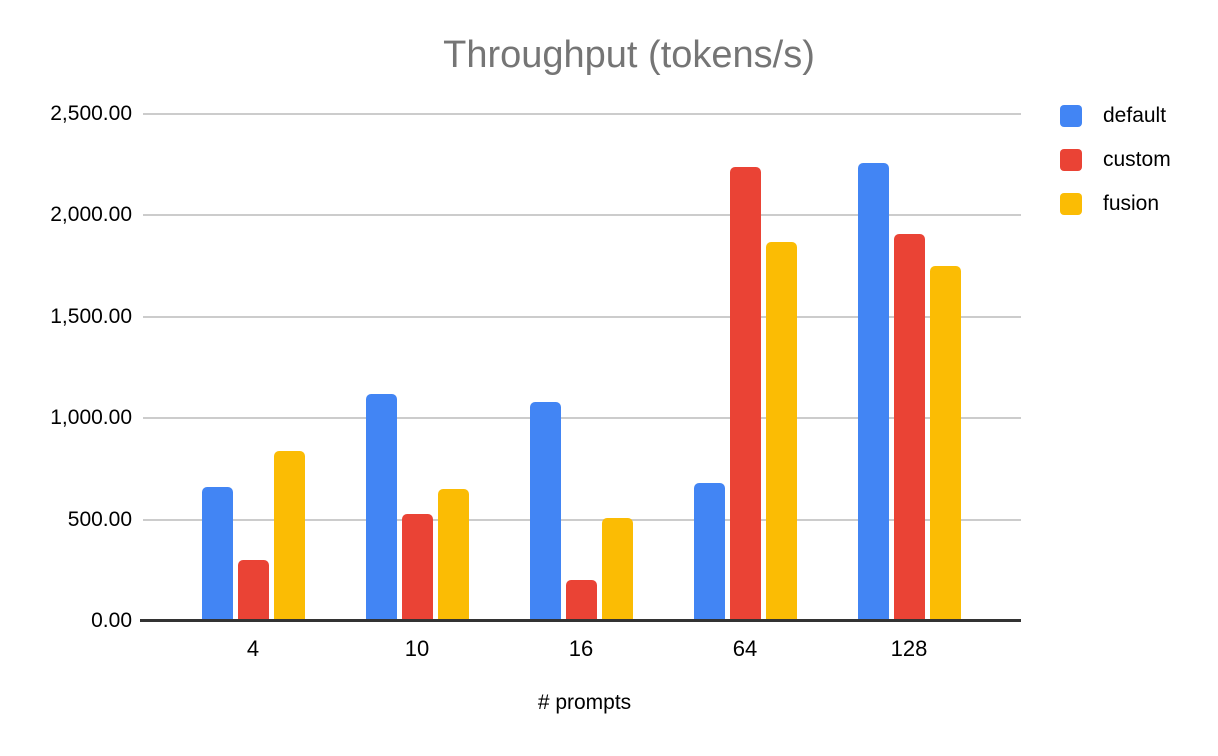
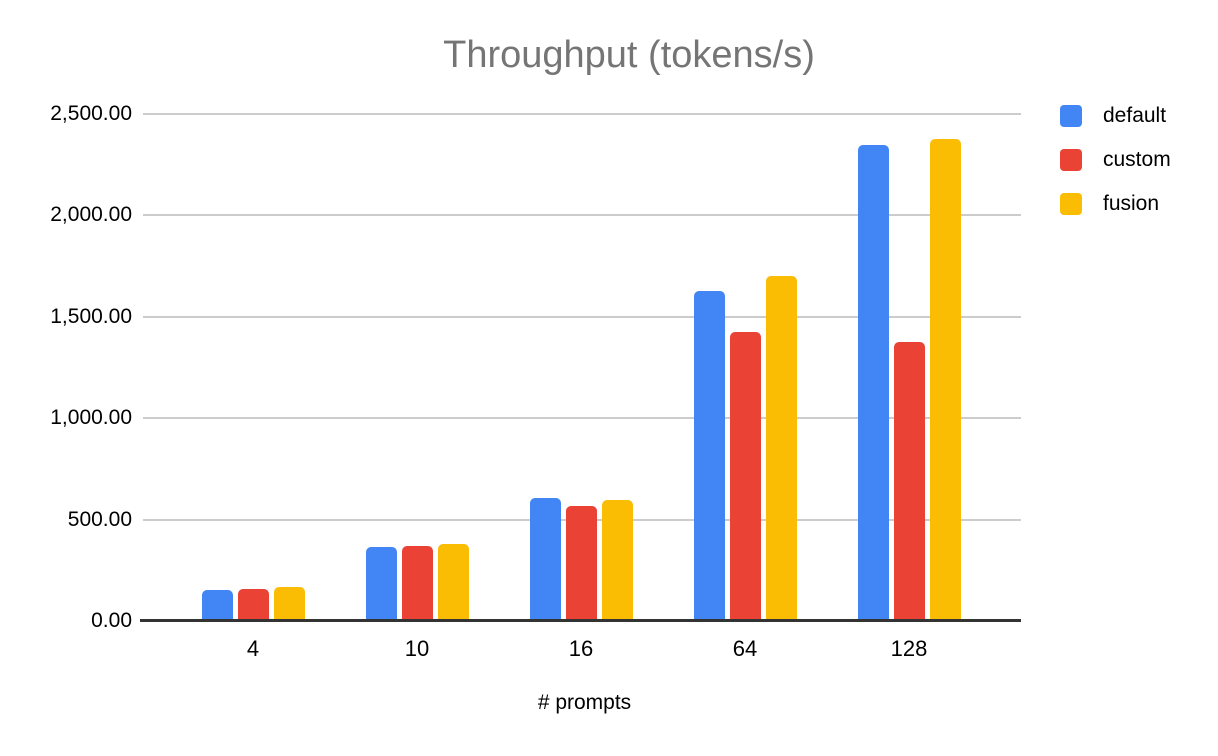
default/4: 660 -> 160
custom/4: 300 -> 160
fusion/4: 840 -> 170
default/10: 1120 -> 360
custom/10: 530 -> 370
fusion/10: 650 -> 380
default/16: 1080 -> 610
custom/16: 200 -> 560
fusion/16: 510 -> 600
default/64: 680 -> 1630
custom/64: 2240 -> 1420
fusion/64: 1870 -> 1700
default/128: 2260 -> 2350
custom/128: 1910 -> 1380
fusion/128: 1750 -> 2380
